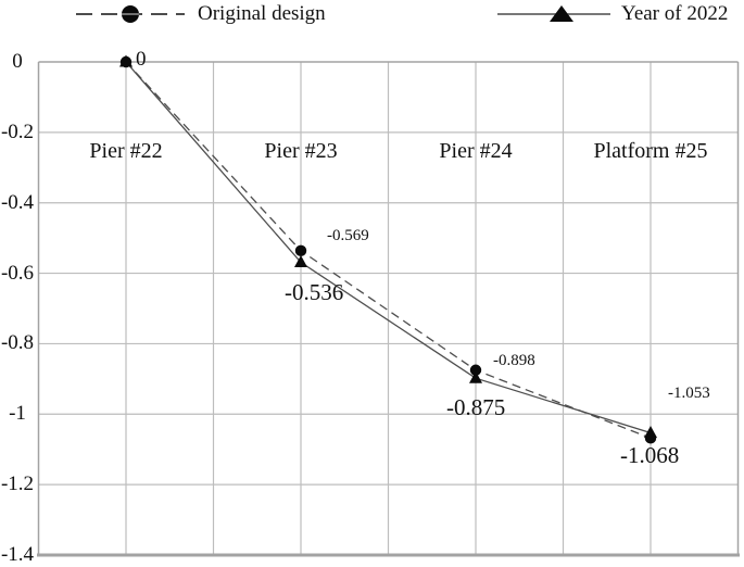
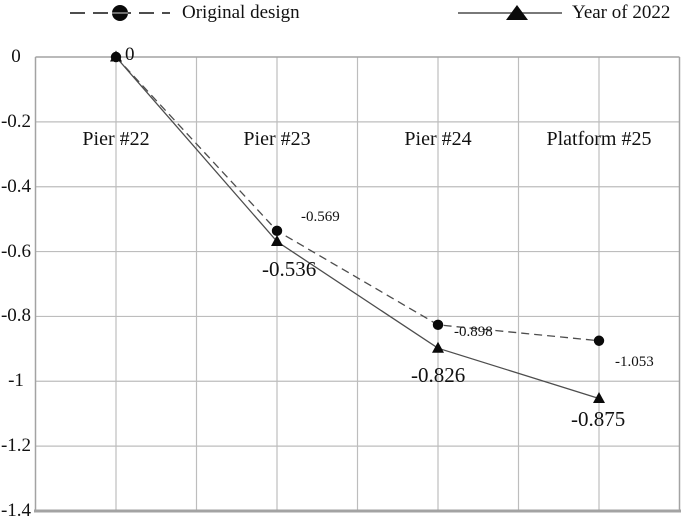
Original design/Pier #24: -0.875 -> -0.826
Original design/Platform #25: -1.068 -> -0.875
